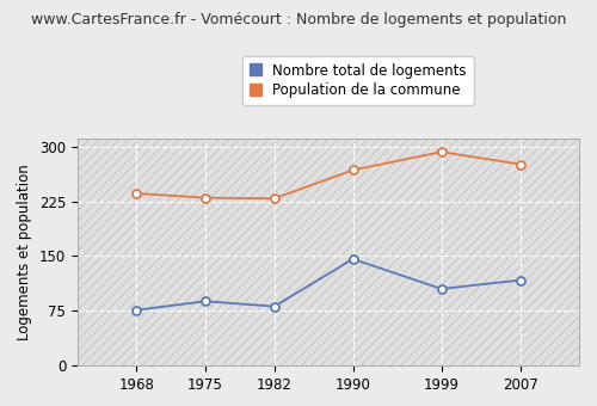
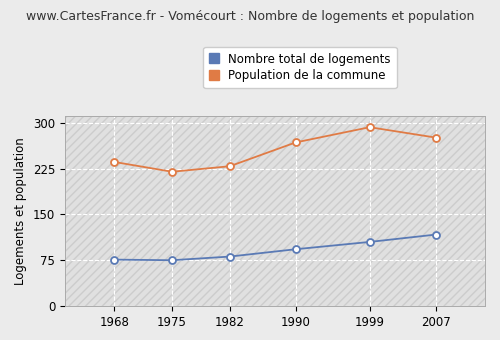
Nombre total de logements/1975: 88 -> 75
Population de la commune/1975: 230 -> 220
Nombre total de logements/1990: 146 -> 93
